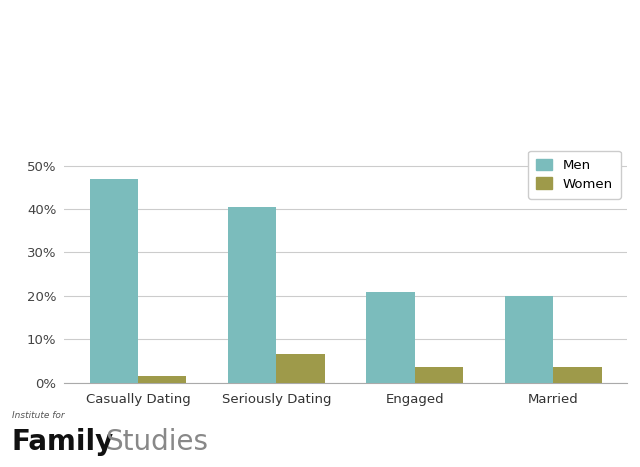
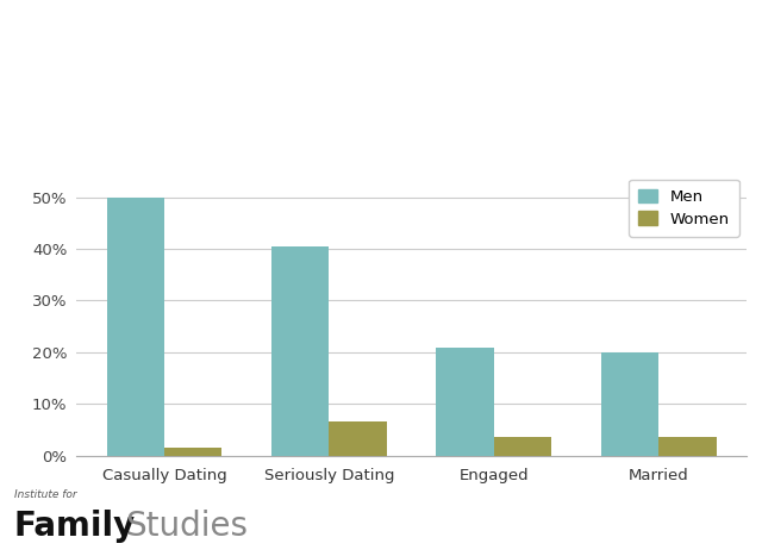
Men/Casually Dating: 47.0% -> 50.0%
